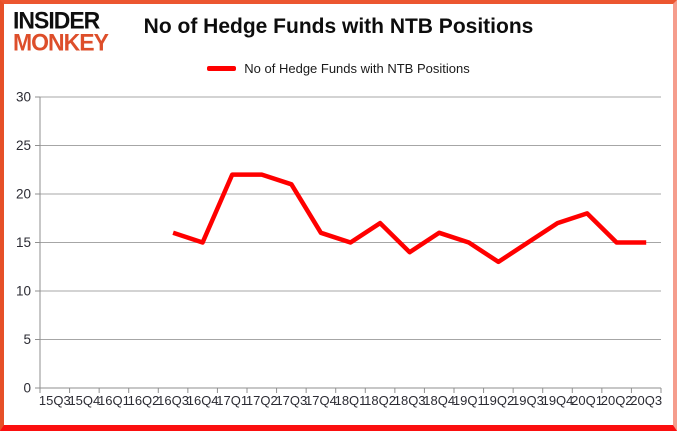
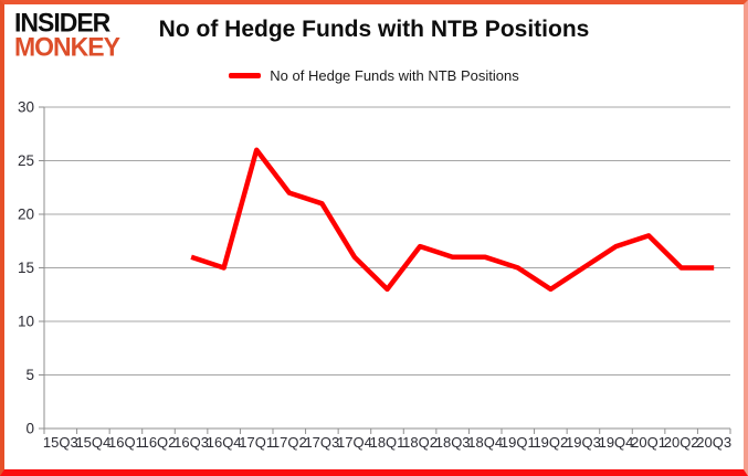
17Q1: 22 -> 26
18Q1: 15 -> 13
18Q3: 14 -> 16
